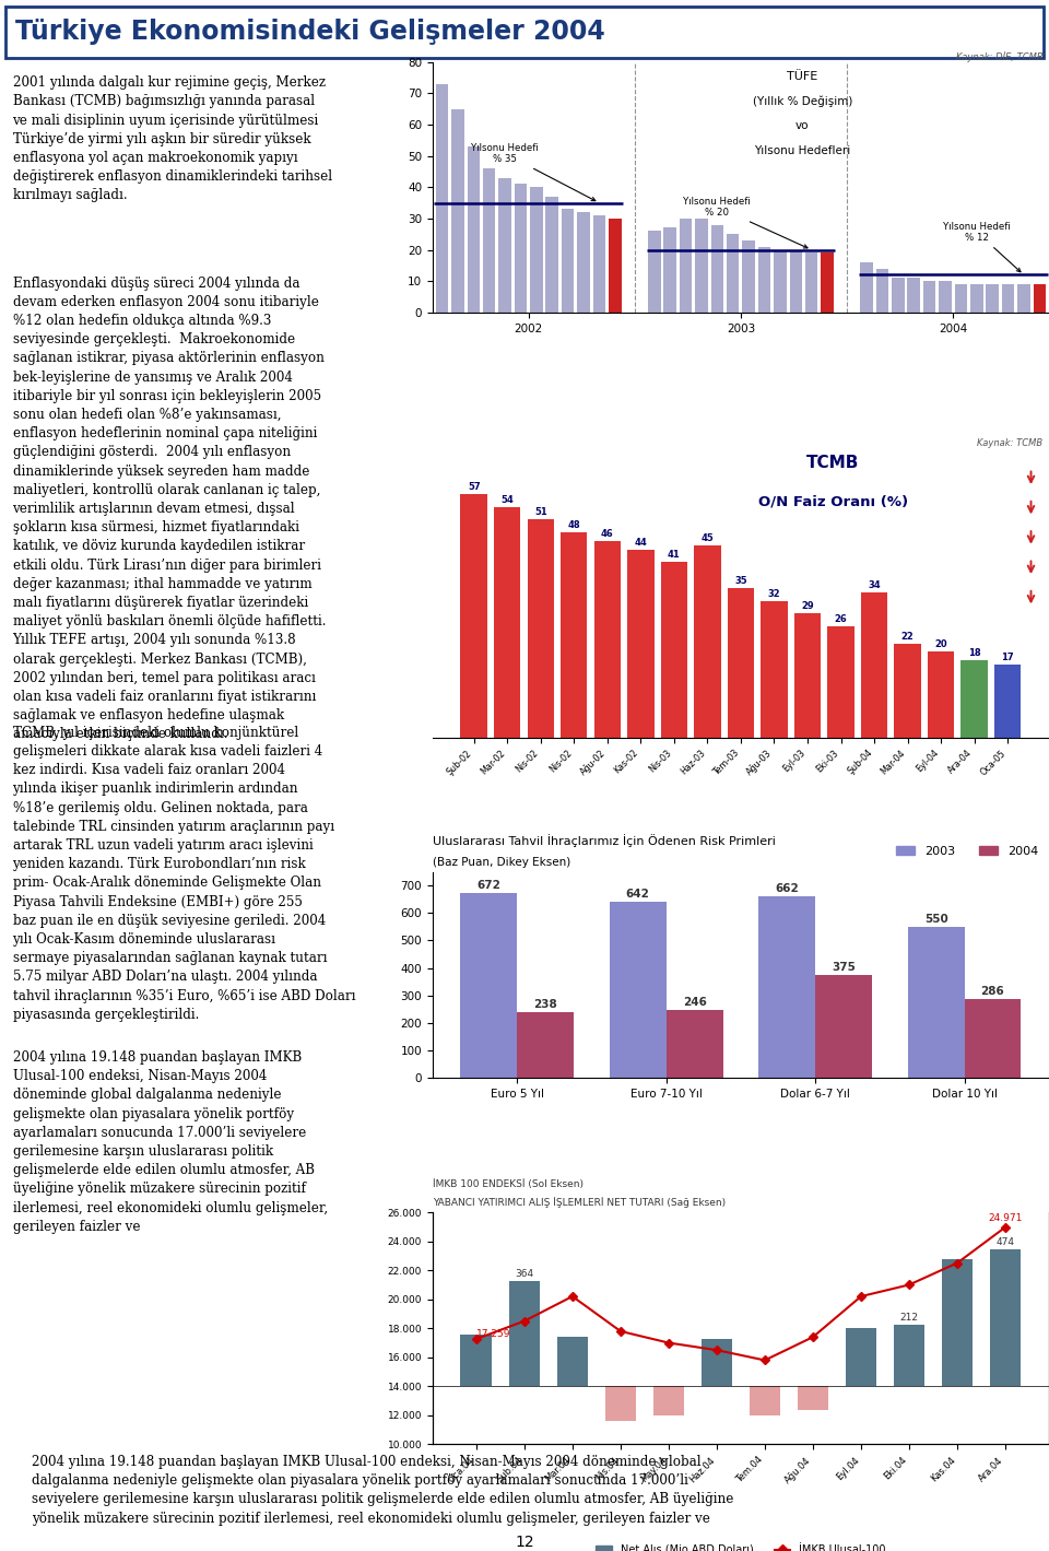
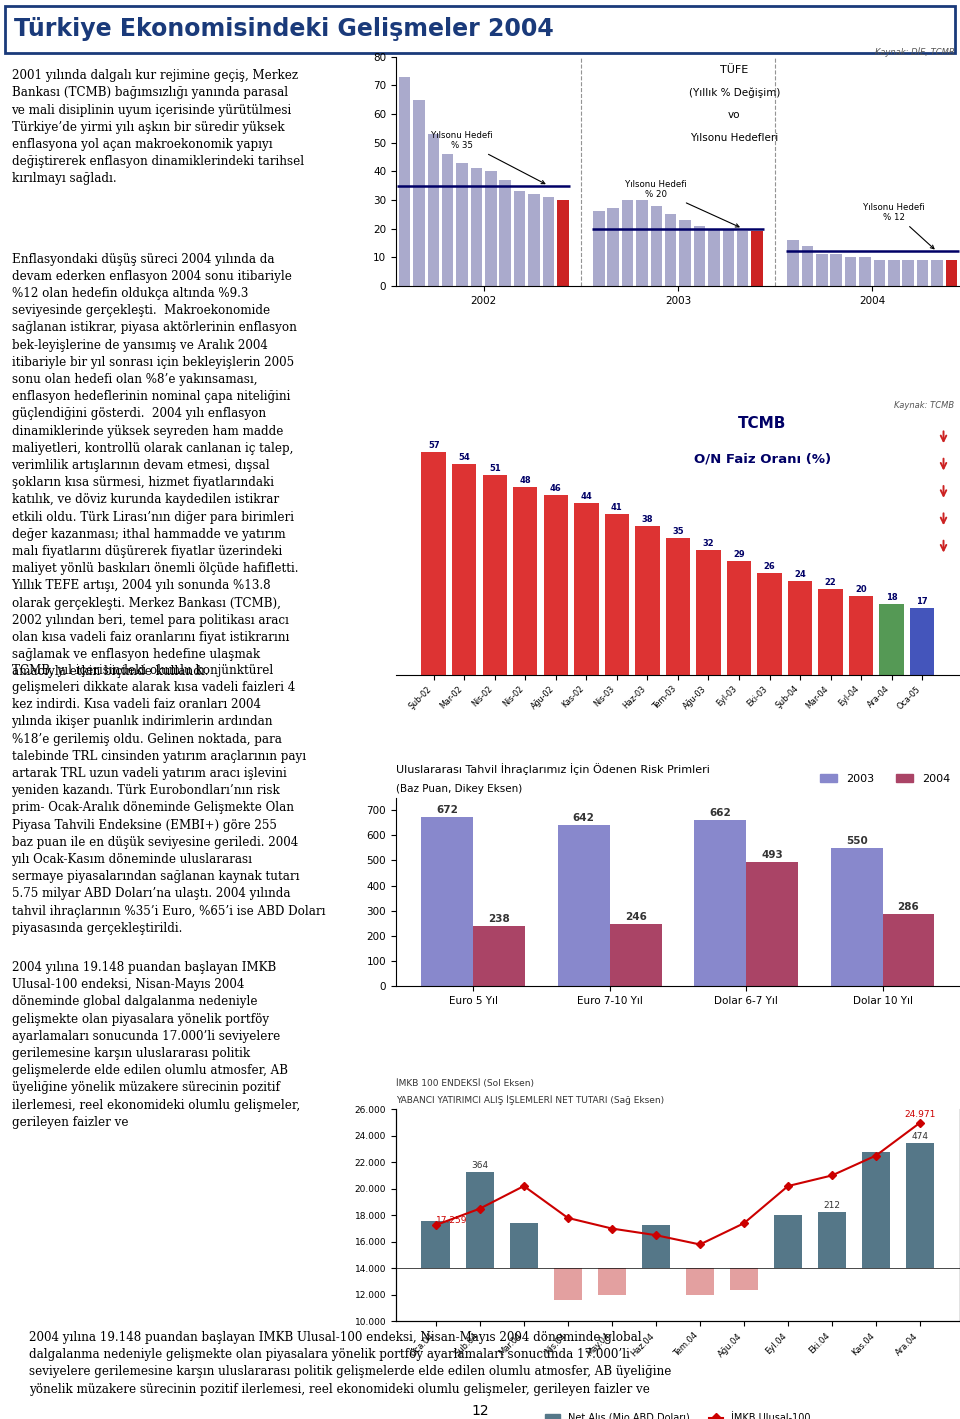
Haz-03: 45 -> 38
Şub-04: 34 -> 24
2004/Dolar 6-7 Yıl: 375 -> 493
